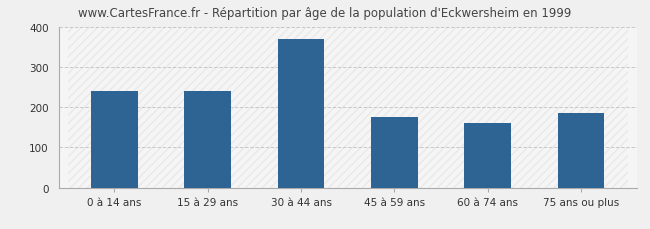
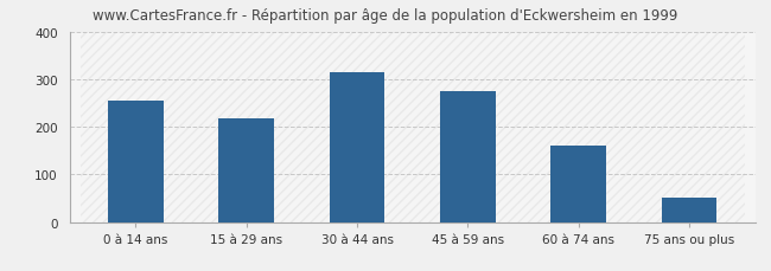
0 à 14 ans: 240 -> 255
15 à 29 ans: 240 -> 218
30 à 44 ans: 370 -> 315
45 à 59 ans: 175 -> 275
75 ans ou plus: 185 -> 52
